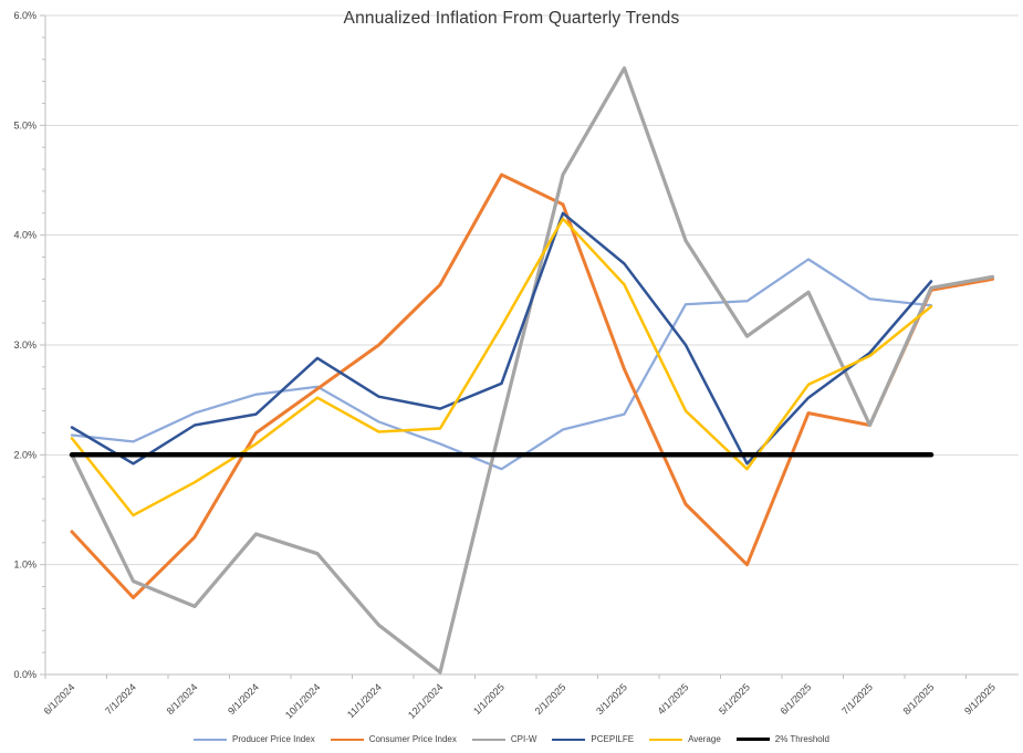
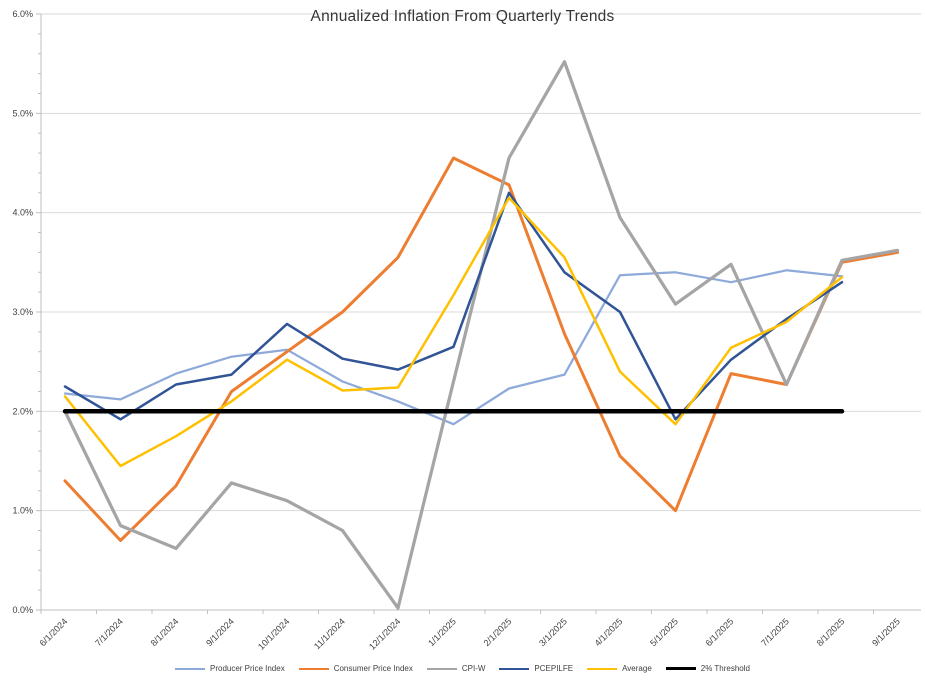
CPI-W/11/1/2024: 0.5% -> 0.8%
PCEPILFE/3/1/2025: 3.7% -> 3.4%
Producer Price Index/6/1/2025: 3.8% -> 3.3%
PCEPILFE/8/1/2025: 3.6% -> 3.3%
